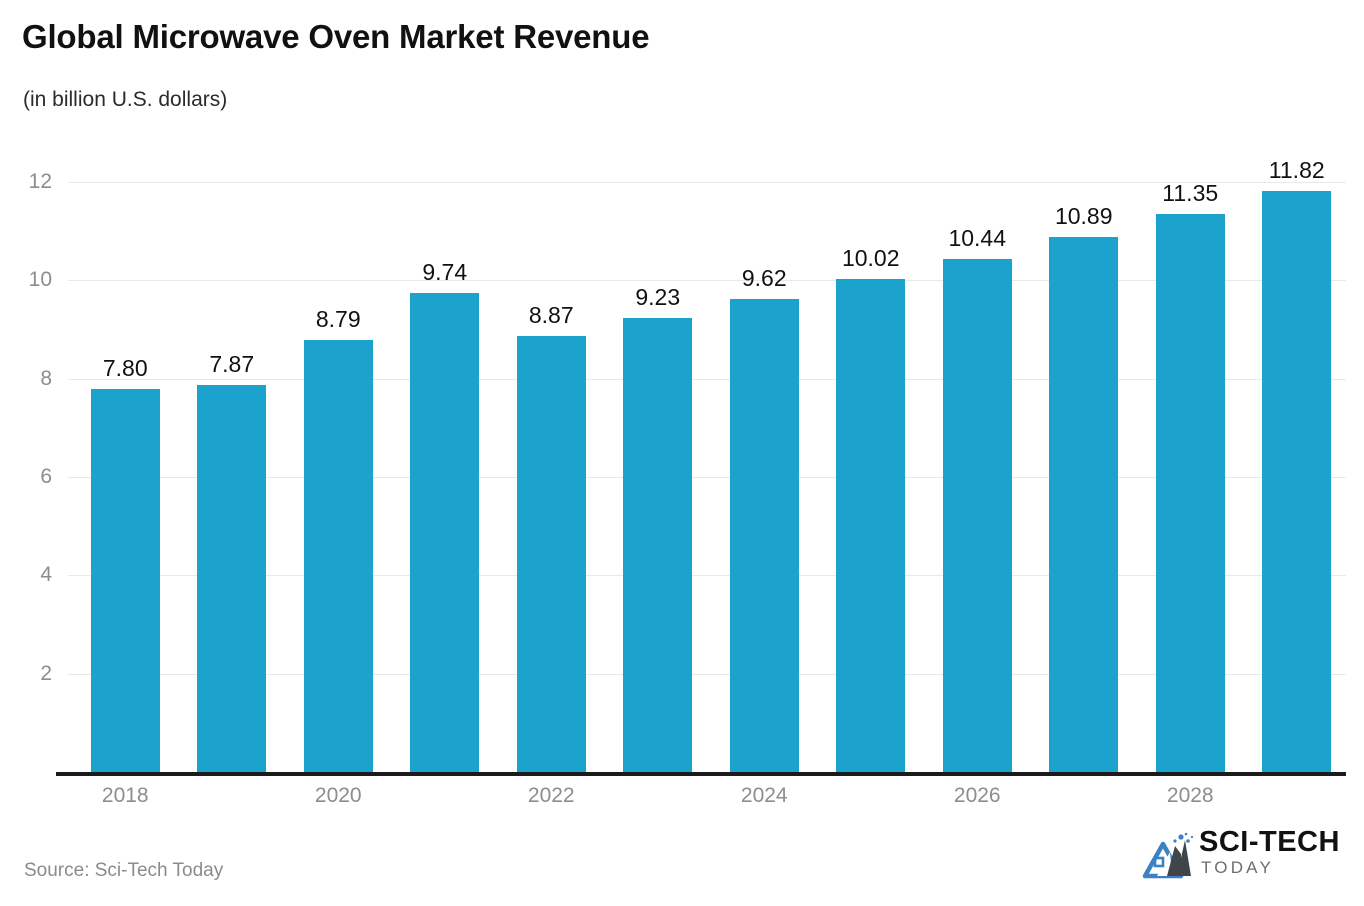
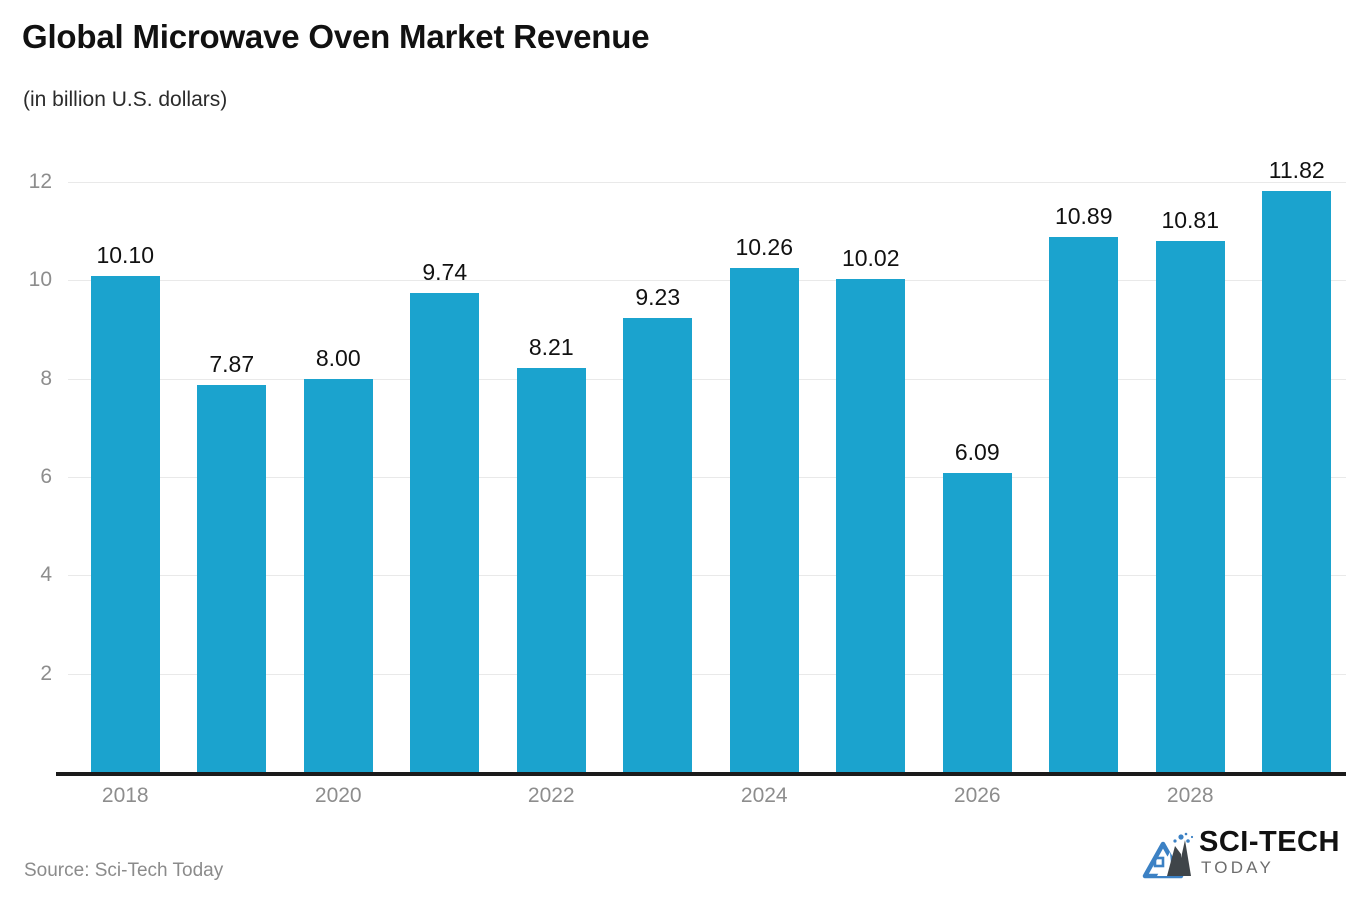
2018: 7.80 -> 10.10
2020: 8.79 -> 8.00
2022: 8.87 -> 8.21
2024: 9.62 -> 10.26
2026: 10.44 -> 6.09
2028: 11.35 -> 10.81
